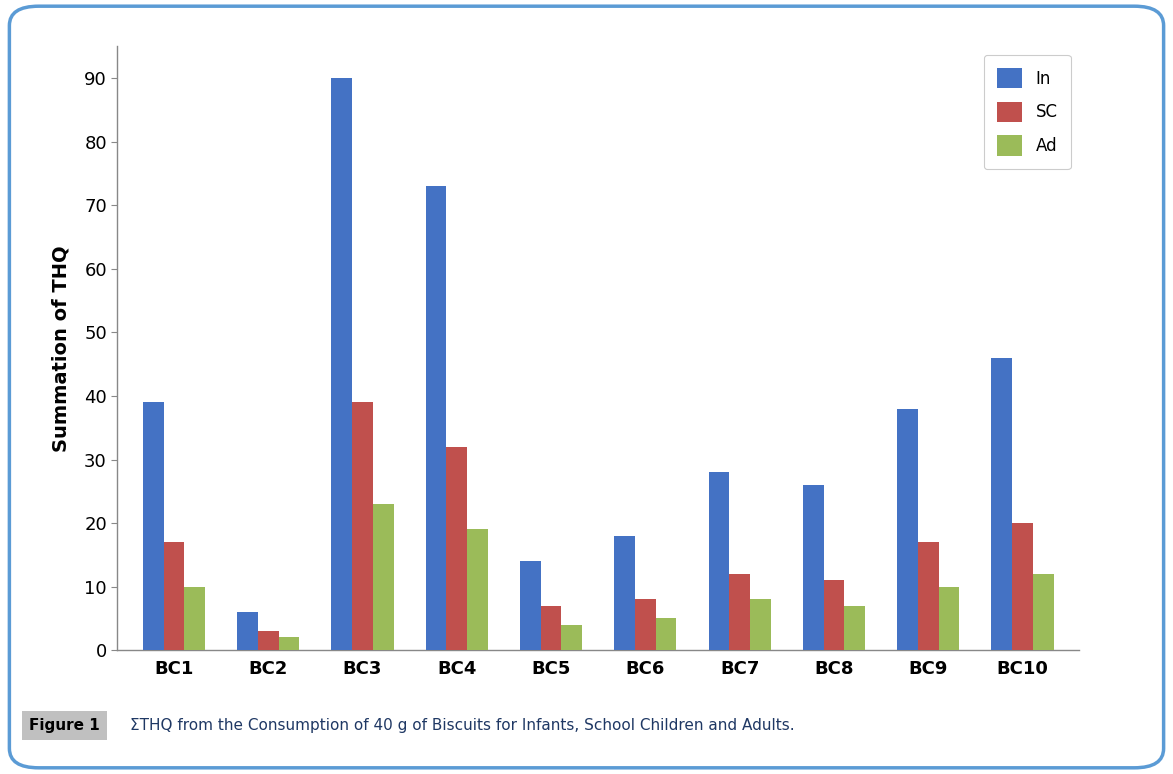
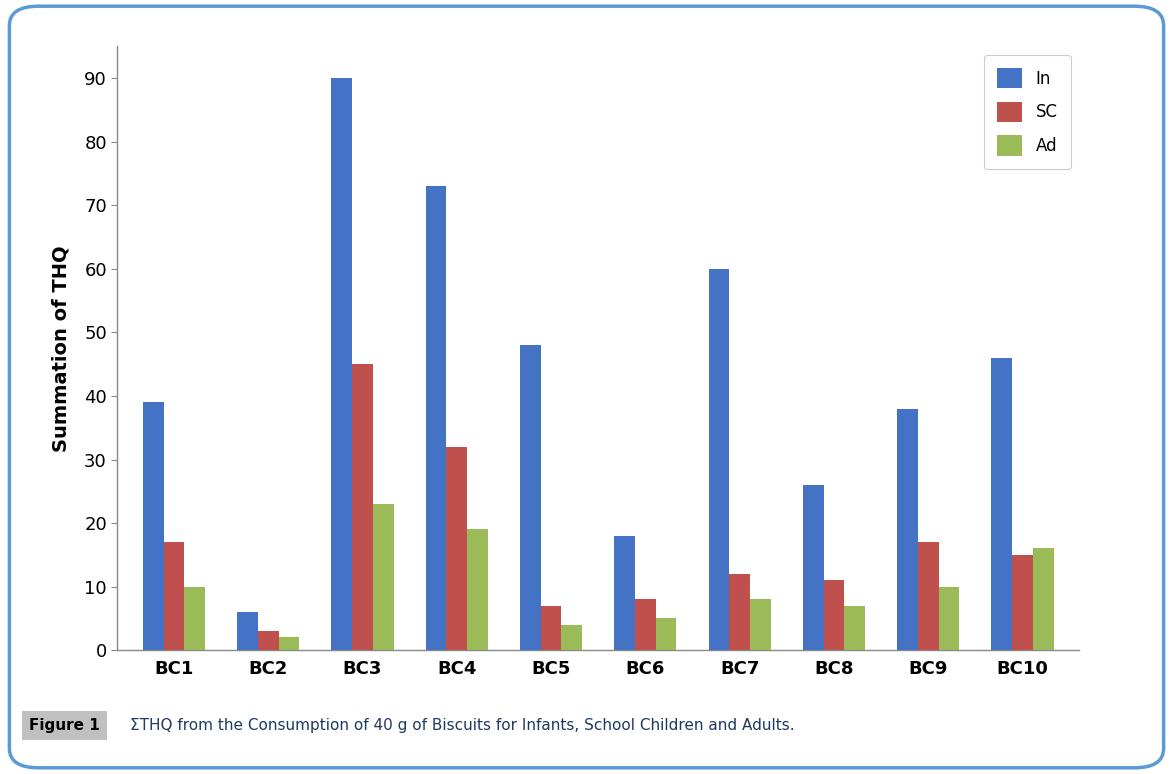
SC/BC3: 39 -> 45
In/BC5: 14 -> 48
In/BC7: 28 -> 60
SC/BC10: 20 -> 15
Ad/BC10: 12 -> 16
